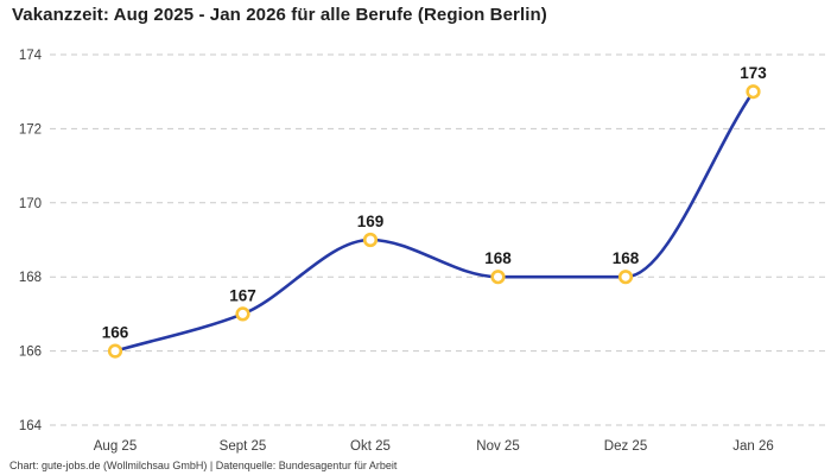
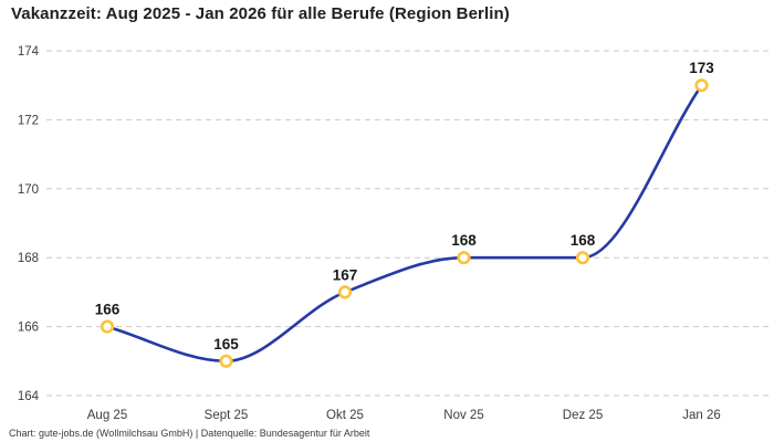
Sept 25: 167 -> 165
Okt 25: 169 -> 167
